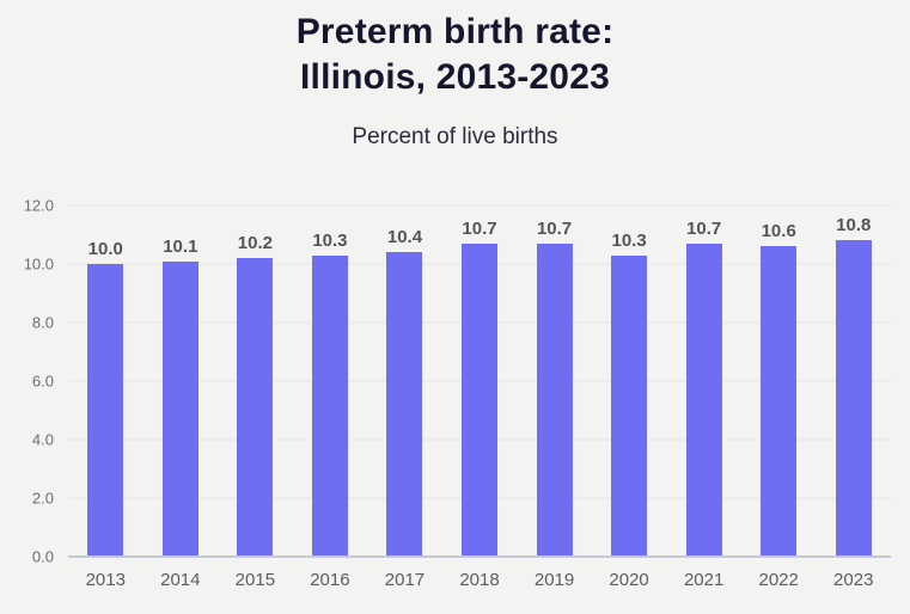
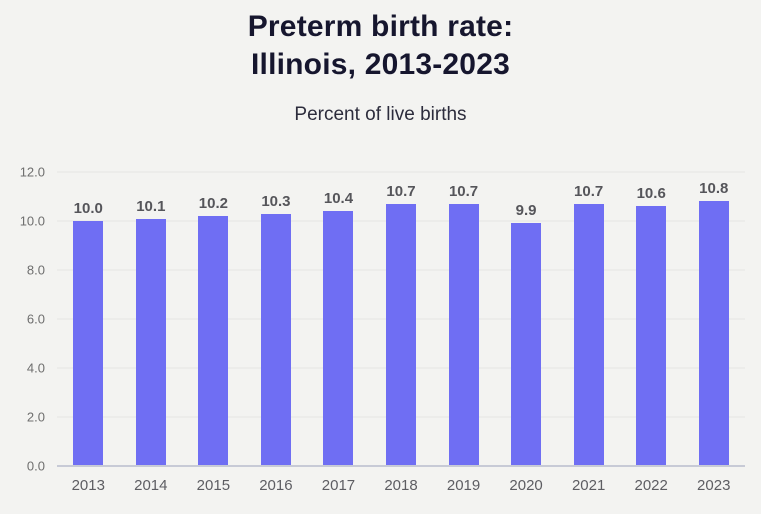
2020: 10.3 -> 9.9
